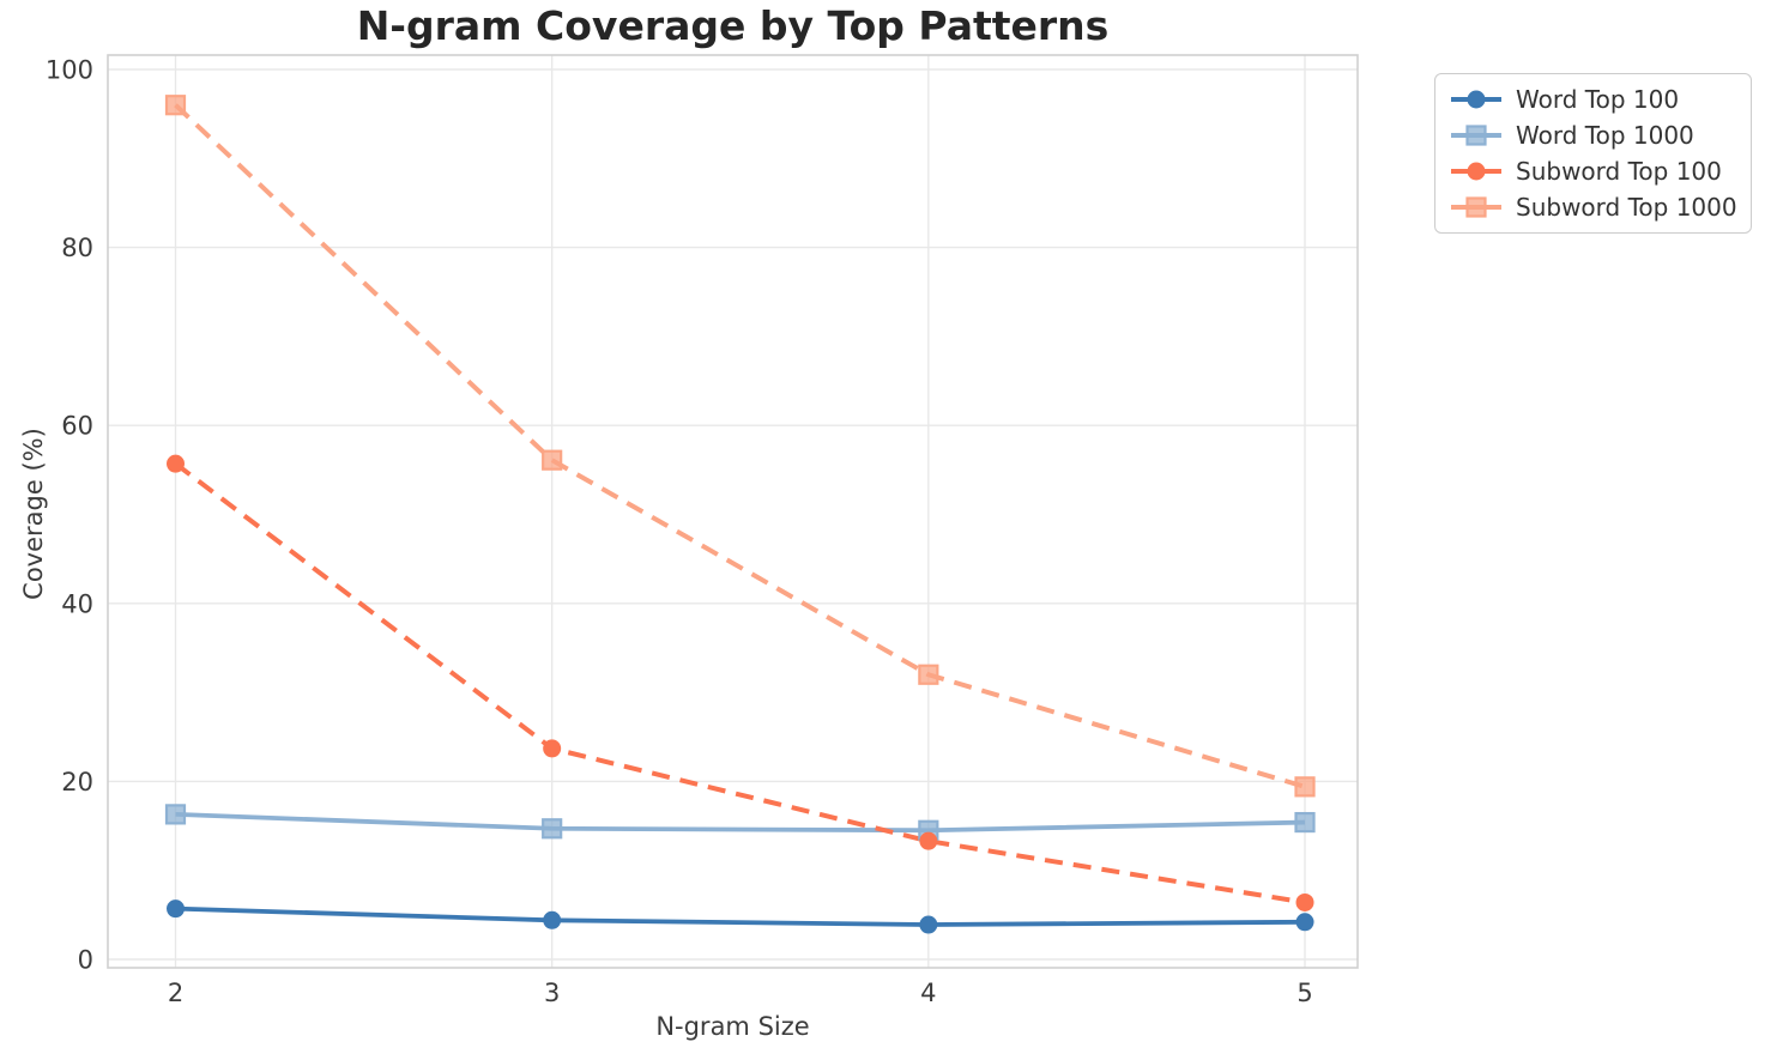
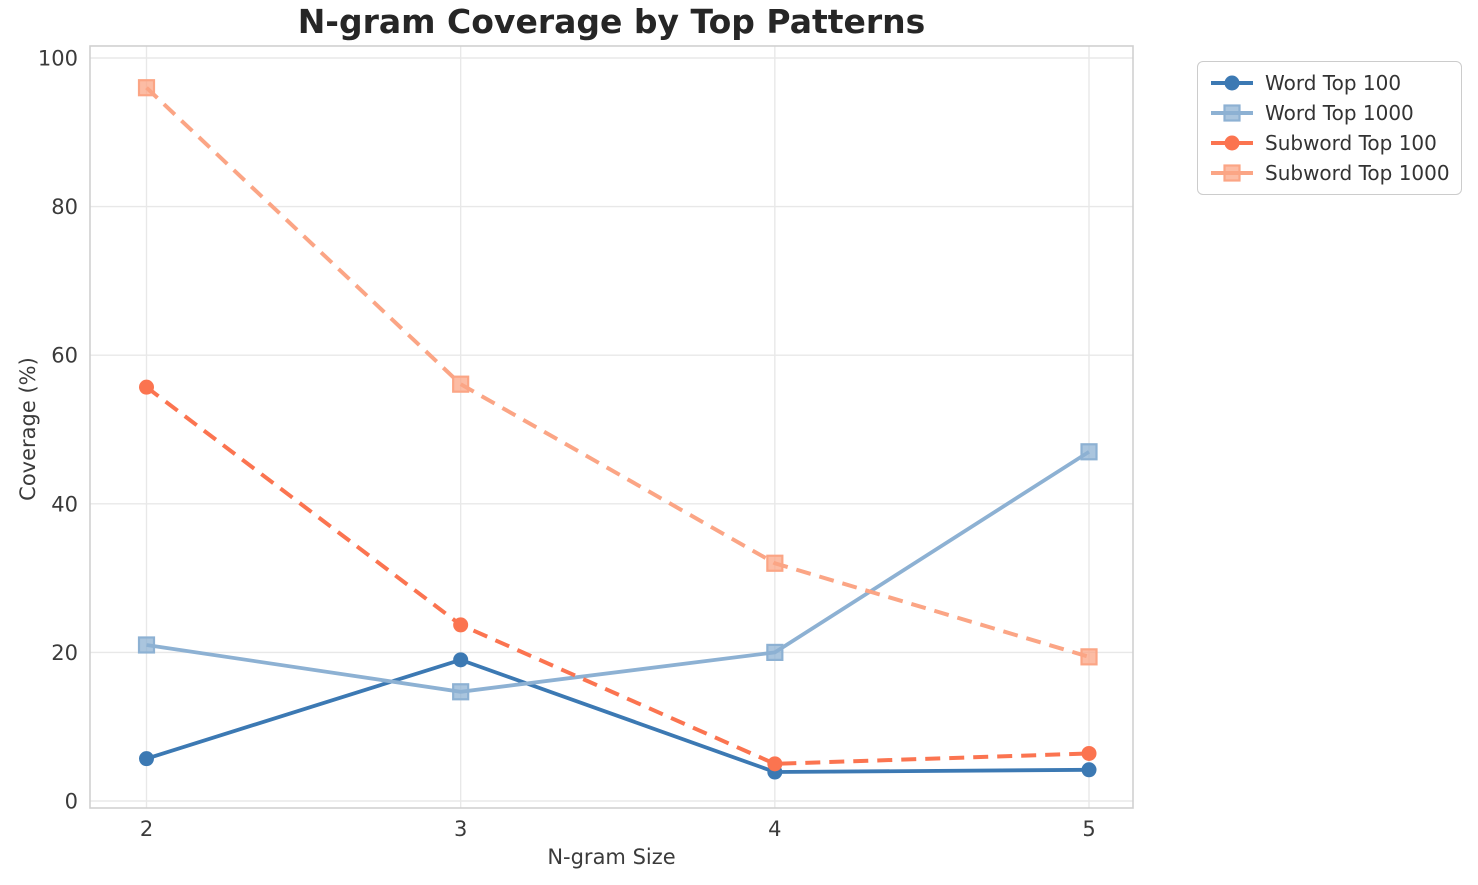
Word Top 1000/2: 16 -> 21
Word Top 100/3: 4 -> 19
Word Top 1000/4: 14 -> 20
Subword Top 100/4: 13 -> 5
Word Top 1000/5: 15 -> 47
